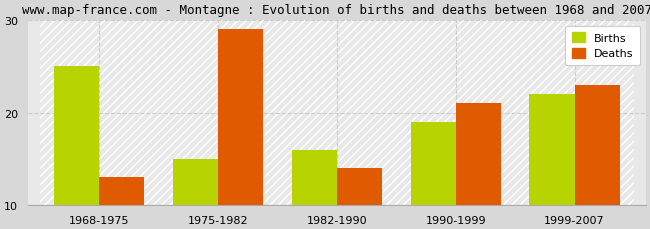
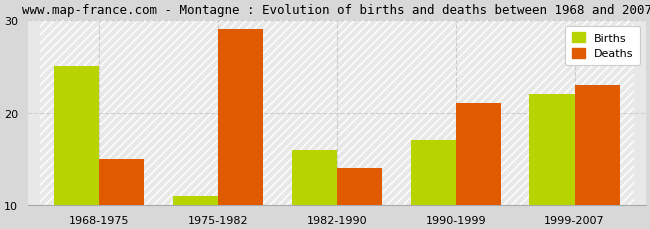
Deaths/1968-1975: 13 -> 15
Births/1975-1982: 15 -> 11
Births/1990-1999: 19 -> 17
